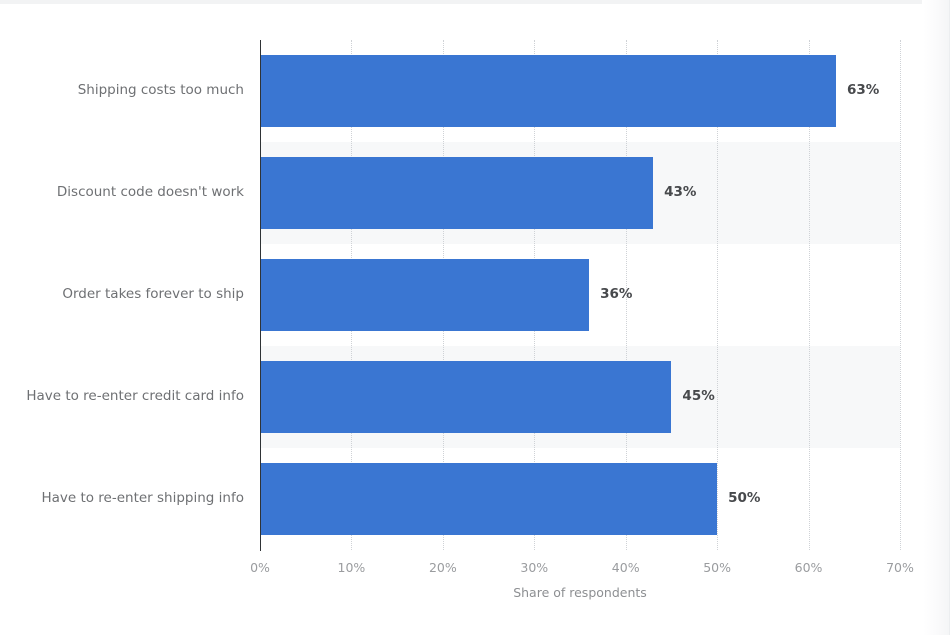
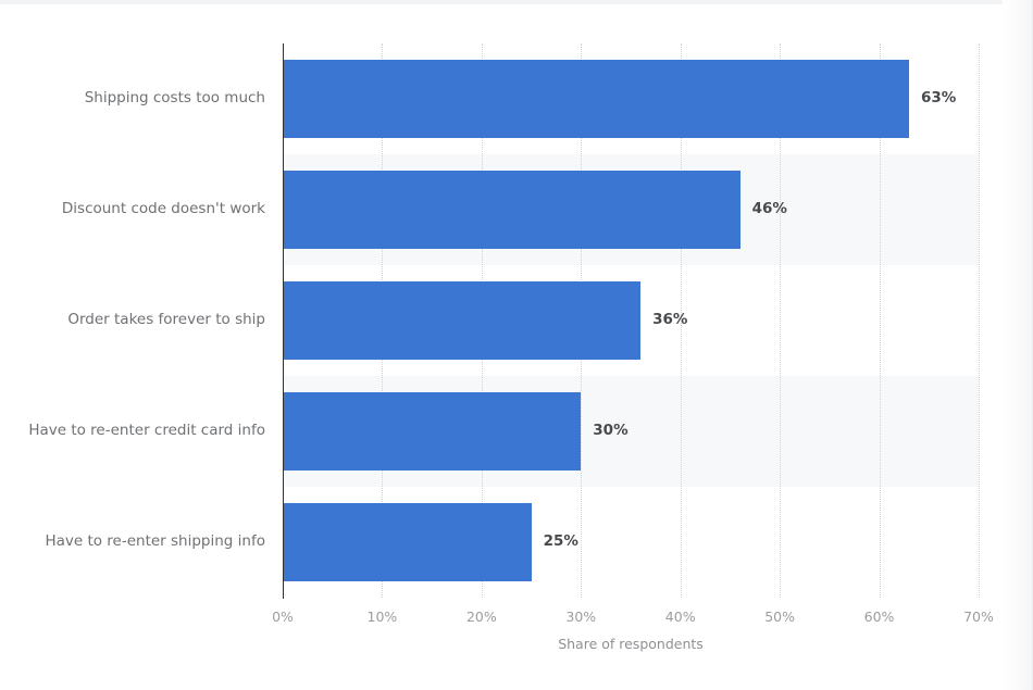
Discount code doesn't work: 43% -> 46%
Have to re-enter credit card info: 45% -> 30%
Have to re-enter shipping info: 50% -> 25%
